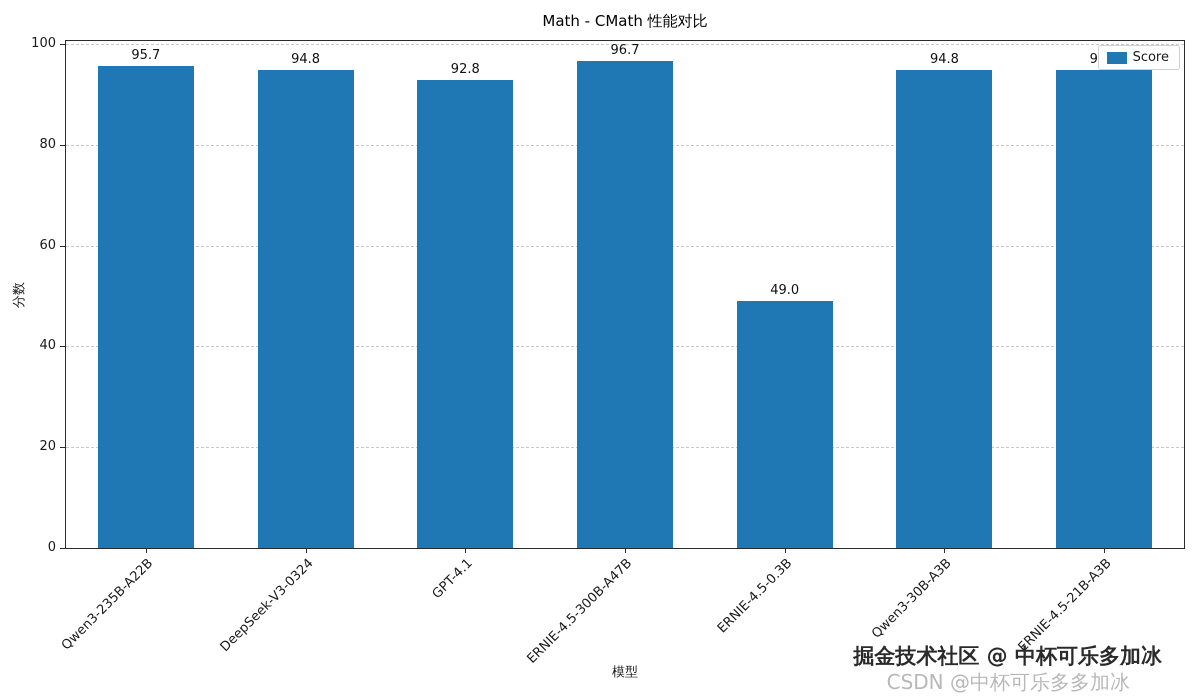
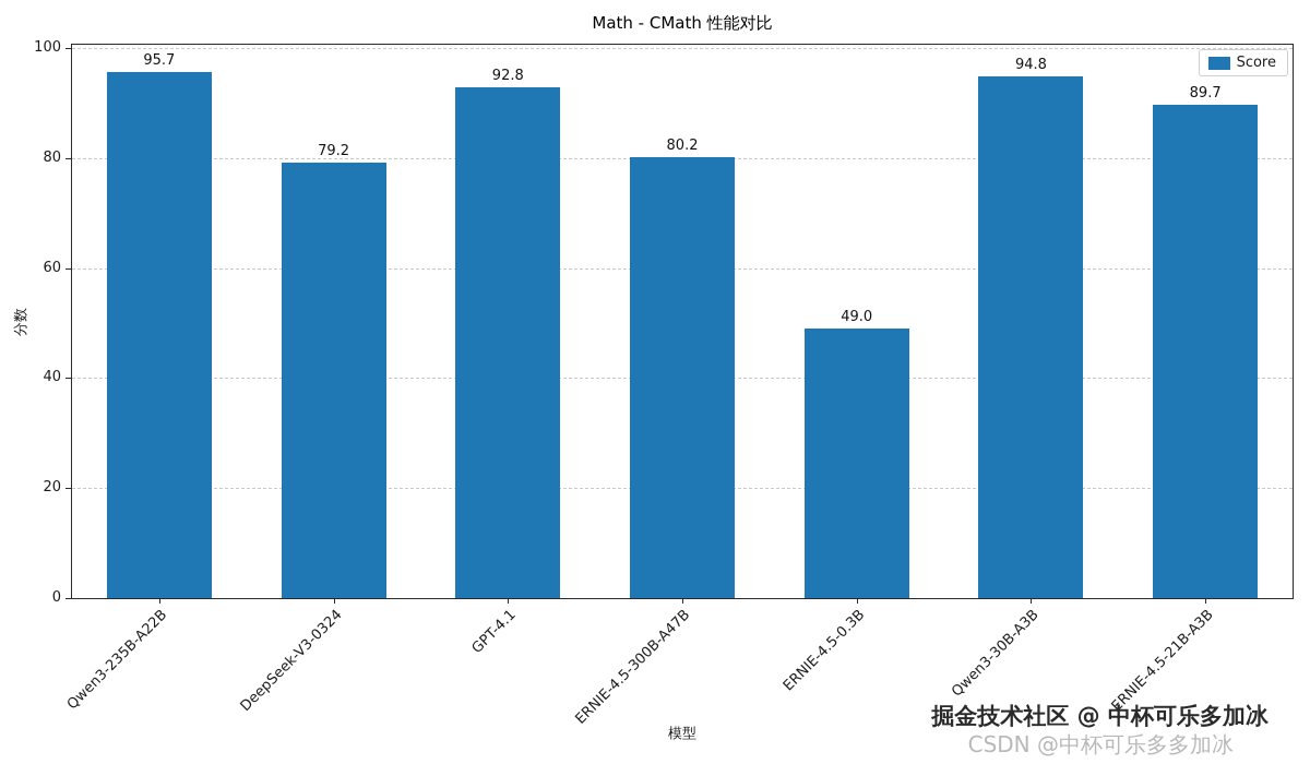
DeepSeek-V3-0324: 94.8 -> 79.2
ERNIE-4.5-300B-A47B: 96.7 -> 80.2
ERNIE-4.5-21B-A3B: 94.8 -> 89.7
